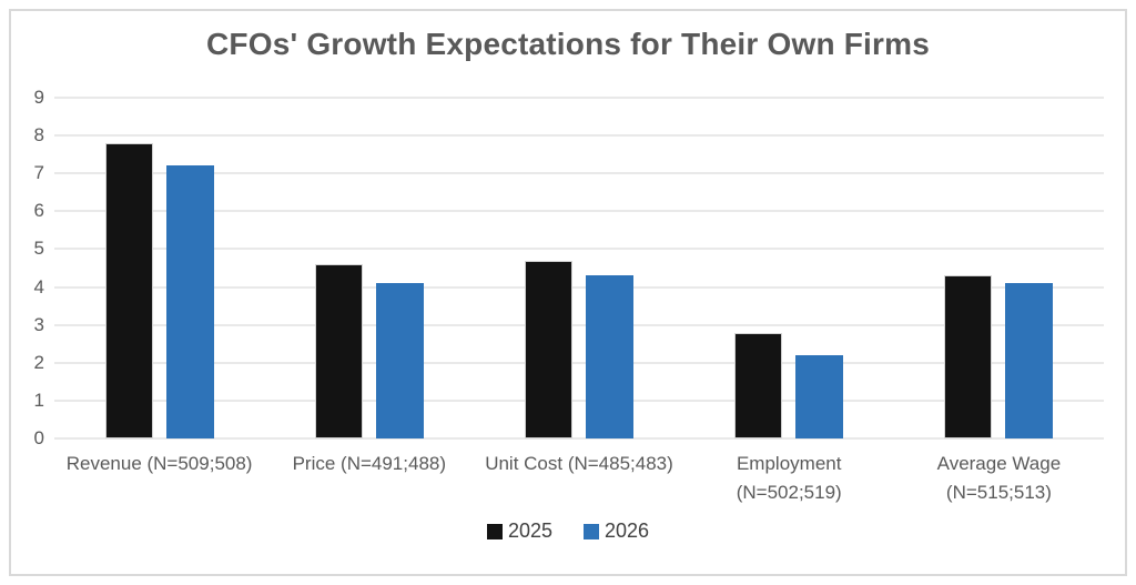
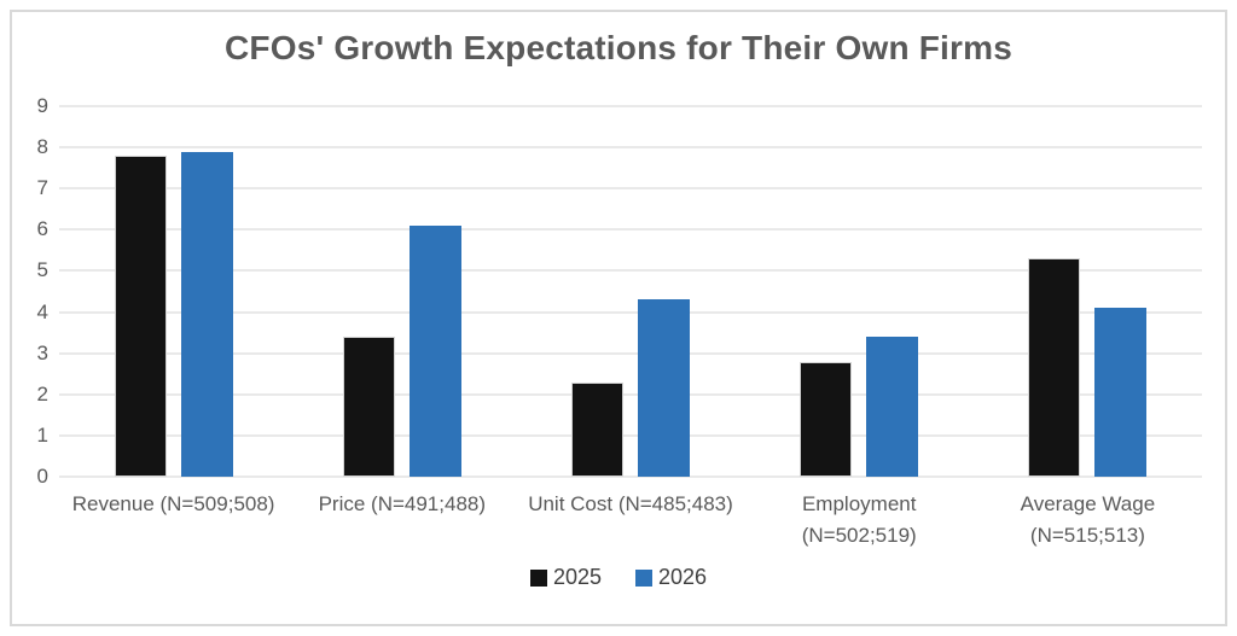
2026/Revenue (N=509;508): 7.2 -> 7.9
2025/Price (N=491;488): 4.6 -> 3.4
2026/Price (N=491;488): 4.1 -> 6.1
2025/Unit Cost (N=485;483): 4.7 -> 2.3
2026/Employment (N=502;519): 2.2 -> 3.4
2025/Average Wage (N=515;513): 4.3 -> 5.3
